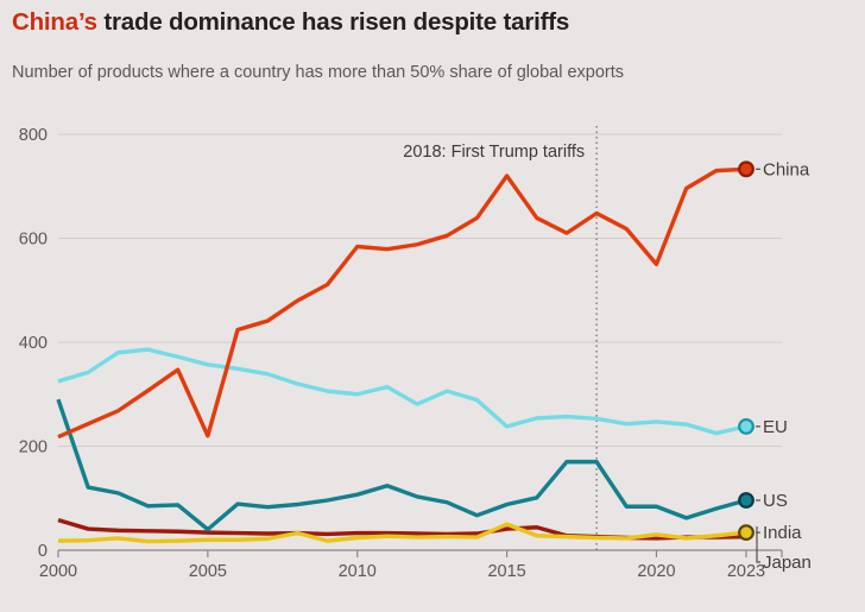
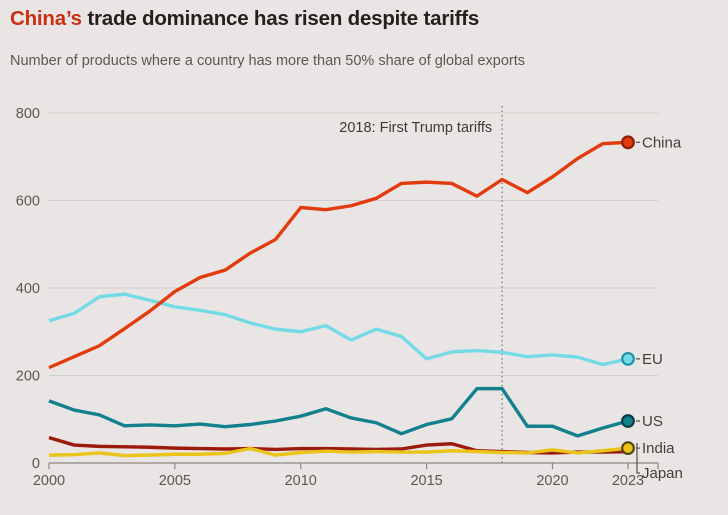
US/2000: 290 -> 140
US/2005: 40 -> 80
China/2005: 220 -> 390
India/2015: 50 -> 20
China/2015: 720 -> 640
China/2020: 550 -> 650
